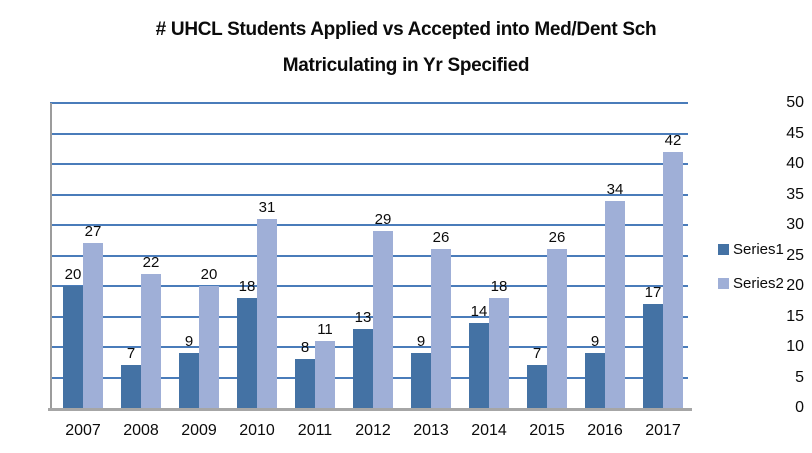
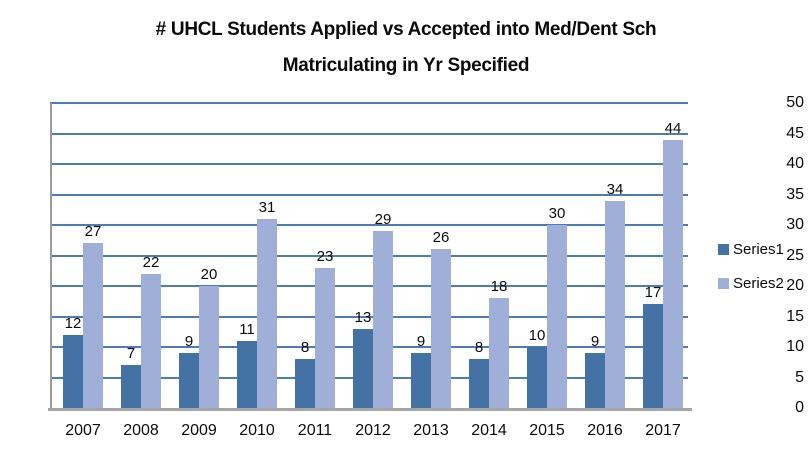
Series1/2007: 20 -> 12
Series1/2010: 18 -> 11
Series2/2011: 11 -> 23
Series1/2014: 14 -> 8
Series1/2015: 7 -> 10
Series2/2015: 26 -> 30
Series2/2017: 42 -> 44
